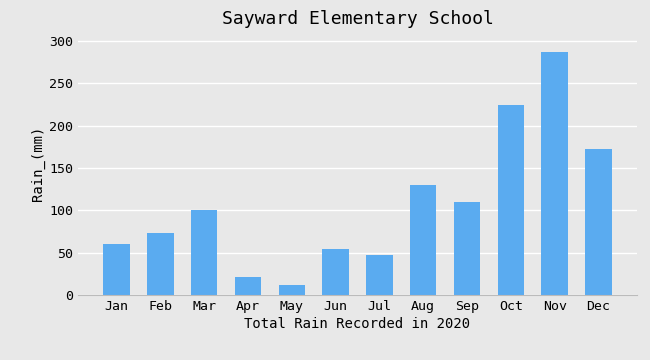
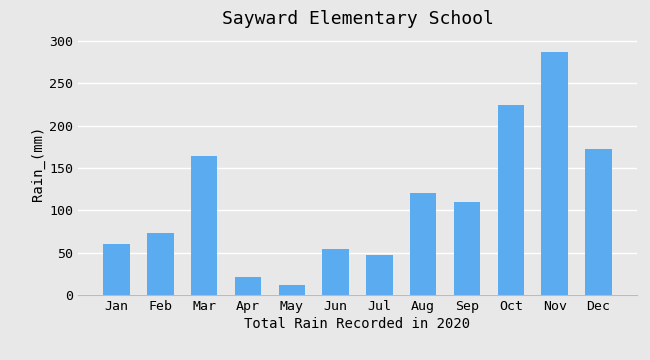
Mar: 101 -> 164
Aug: 130 -> 120
